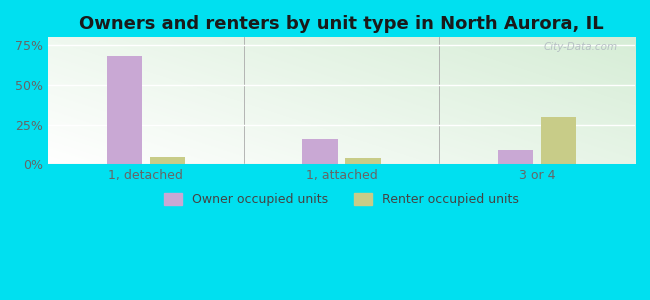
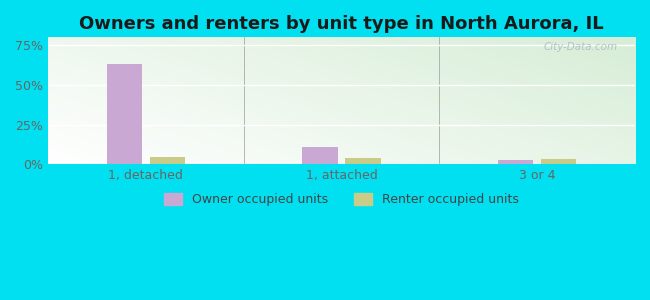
Owner occupied units/1, detached: 68% -> 63%
Owner occupied units/1, attached: 16% -> 11%
Owner occupied units/3 or 4: 9% -> 2%
Renter occupied units/3 or 4: 30% -> 4%
